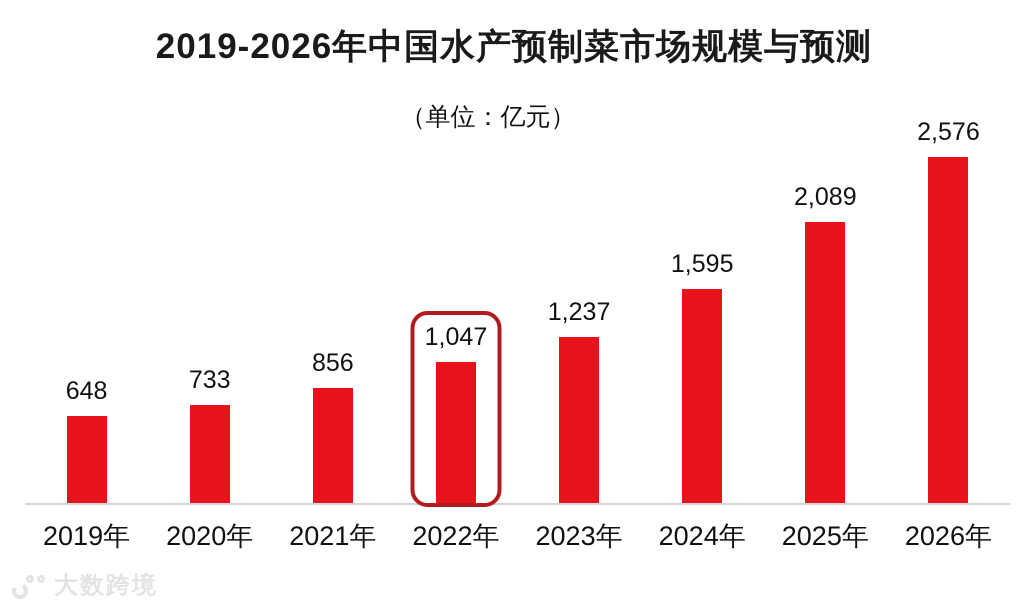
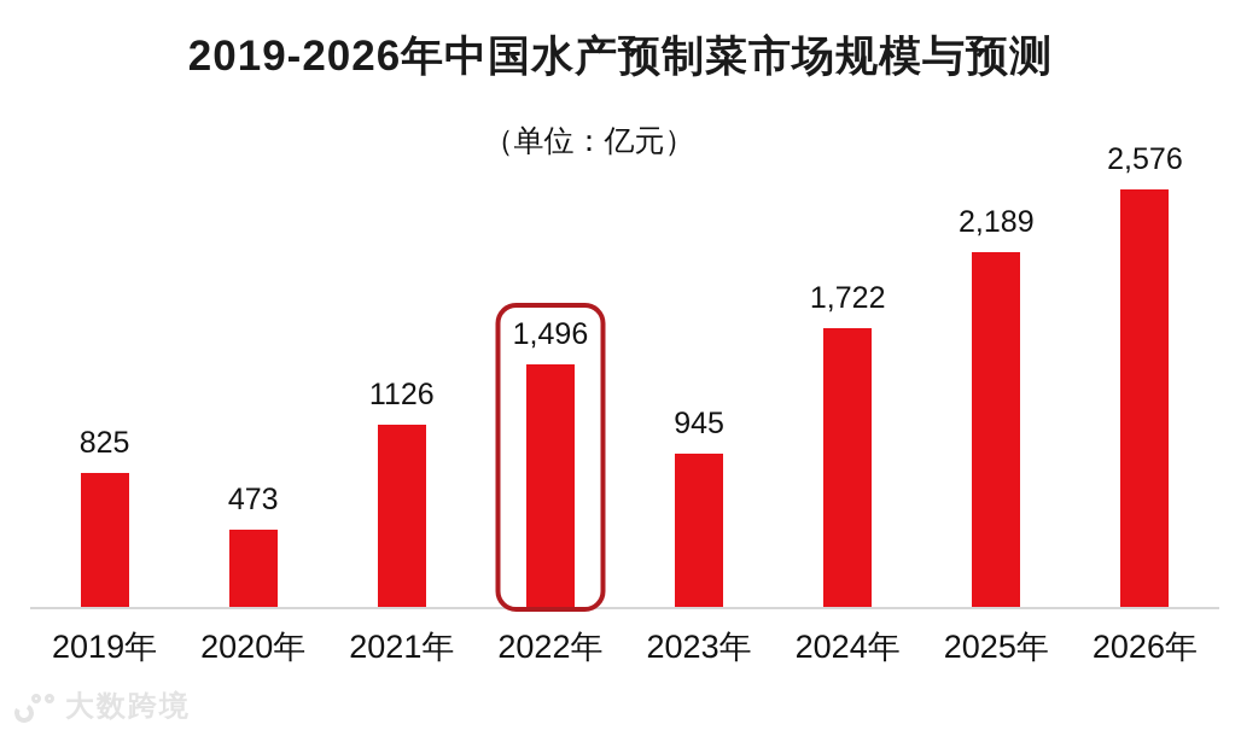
2019年: 648 -> 825
2020年: 733 -> 473
2021年: 856 -> 1126
2022年: 1,047 -> 1,496
2023年: 1,237 -> 945
2024年: 1,595 -> 1,722
2025年: 2,089 -> 2,189
